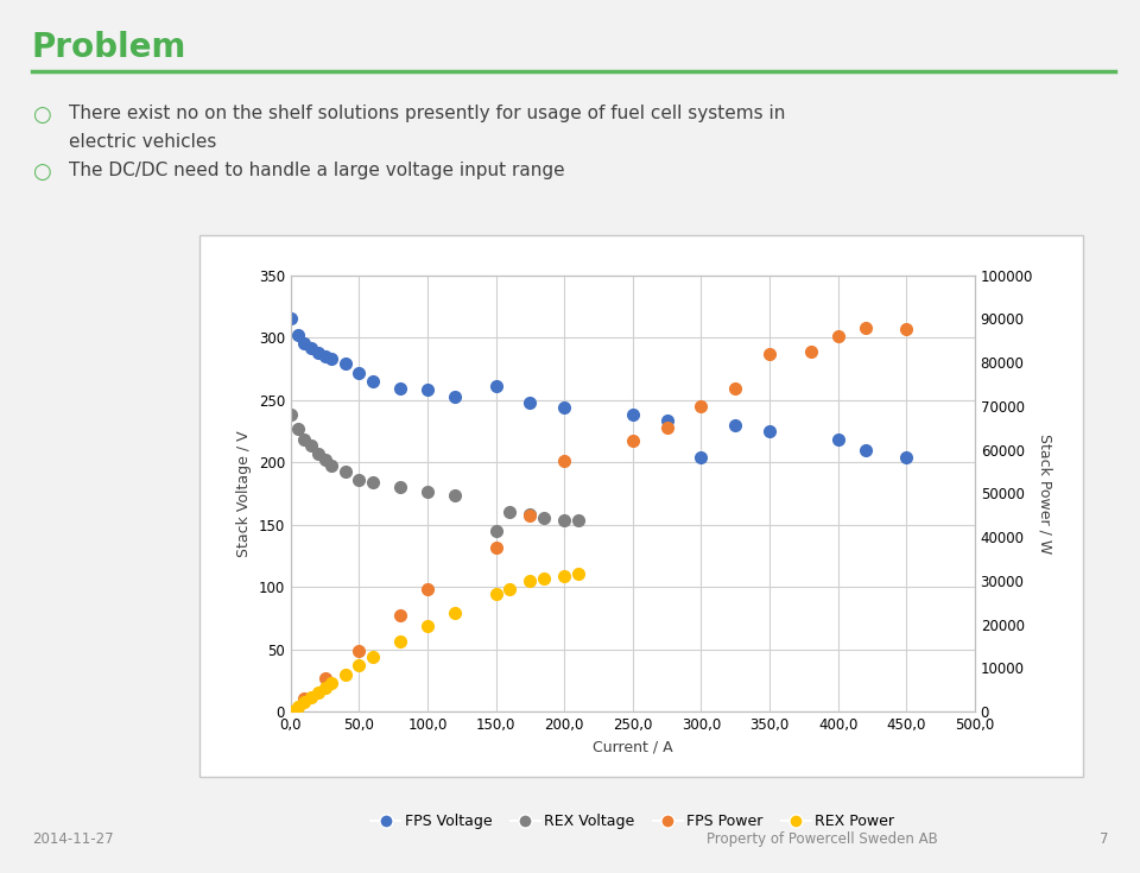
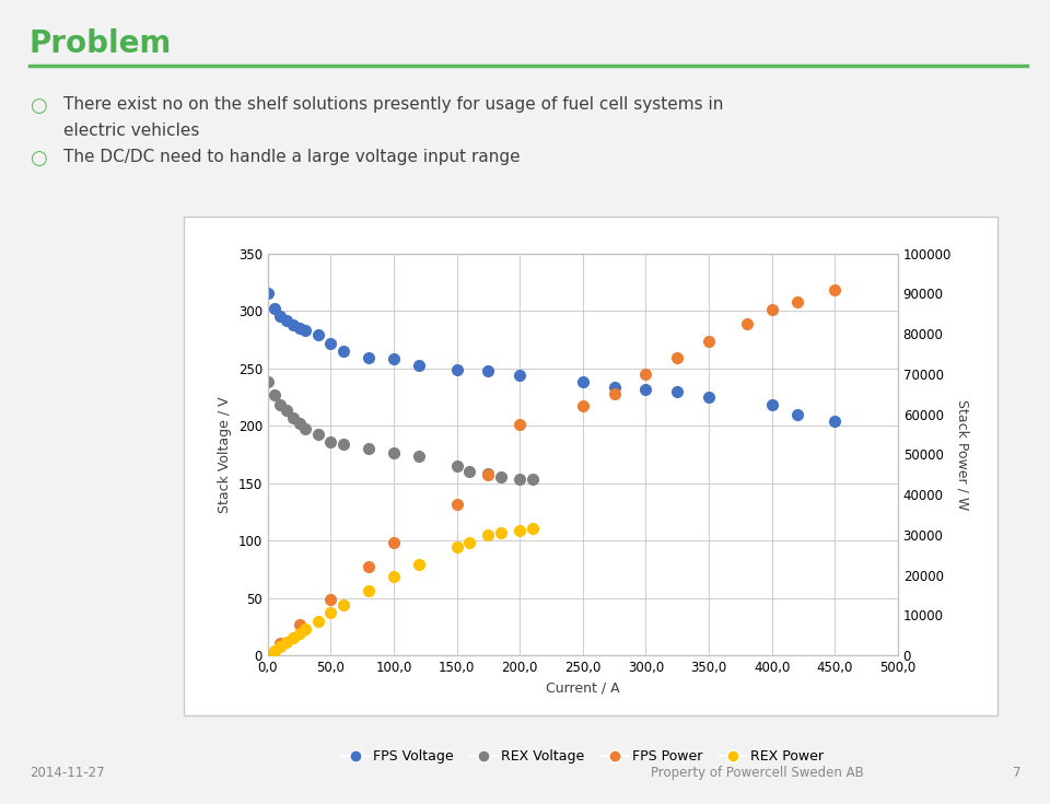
FPS Voltage/150,0: 261 -> 249
REX Voltage/150,0: 145 -> 165
FPS Voltage/300,0: 204 -> 231
FPS Power/350,0: 82000 -> 78000
FPS Power/450,0: 87500 -> 91000
